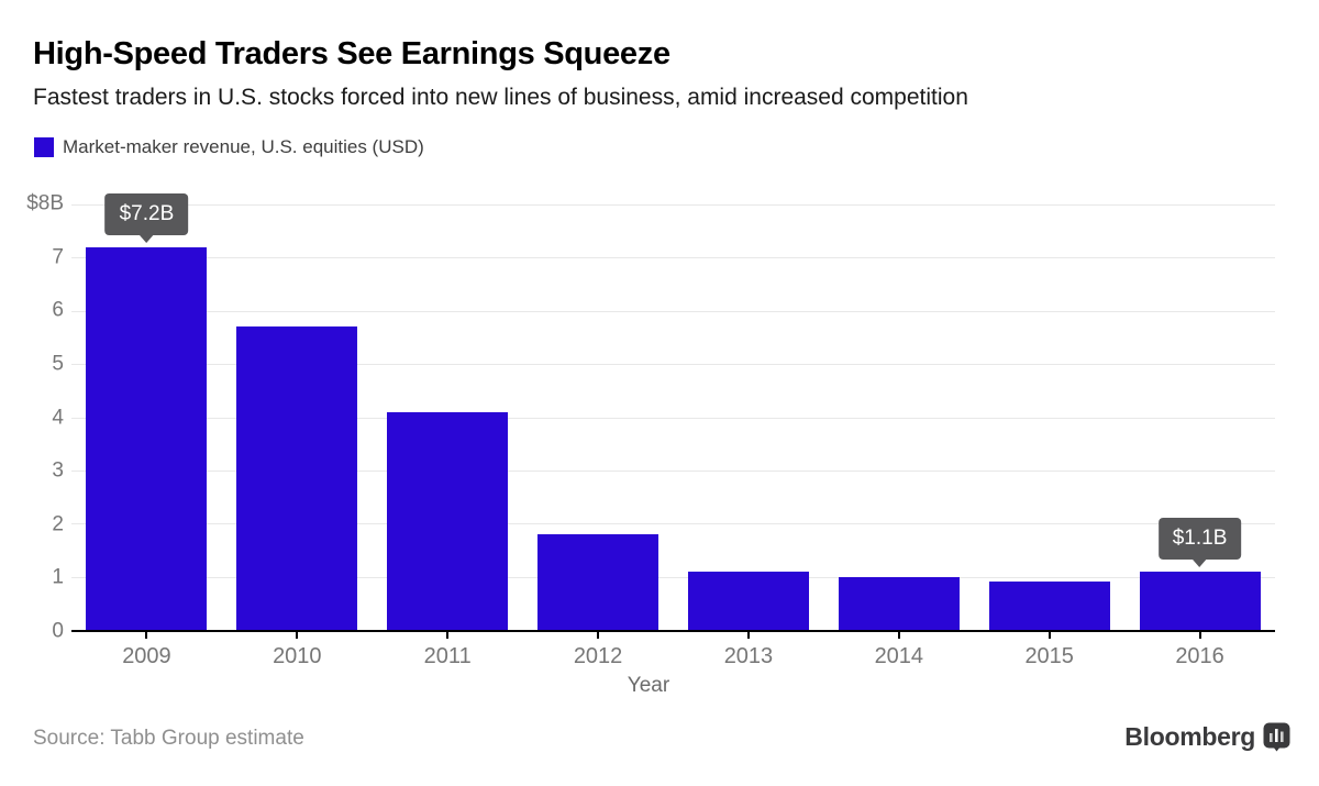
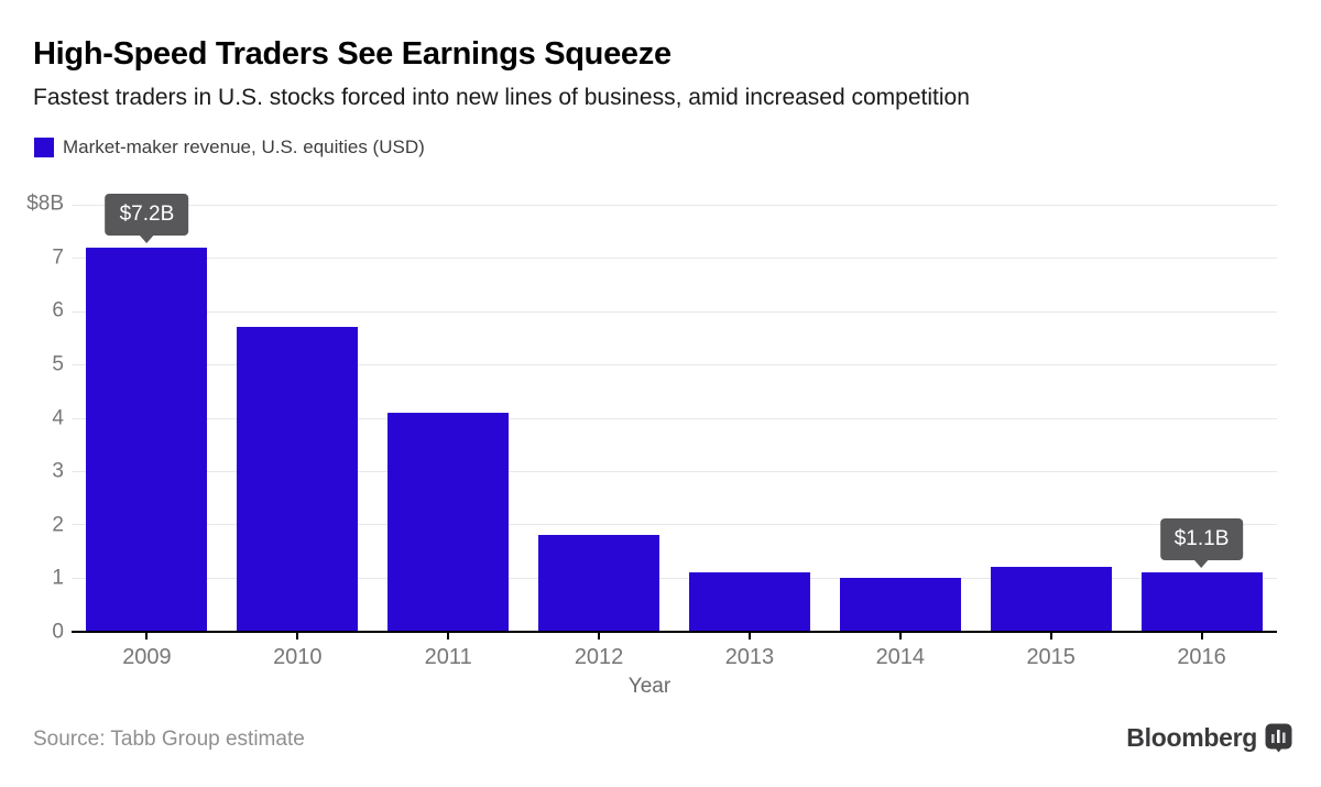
2015: $0.9B -> $1.2B
